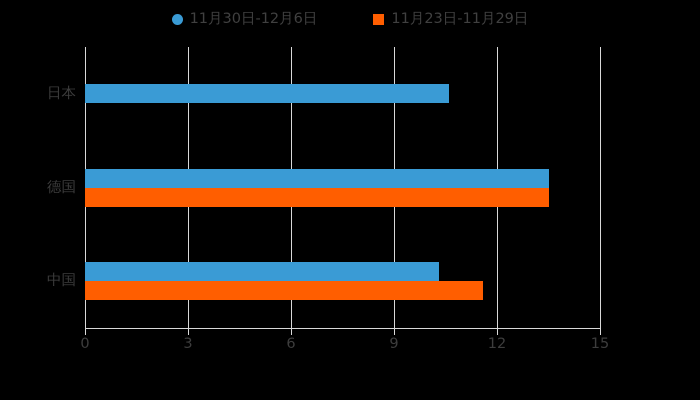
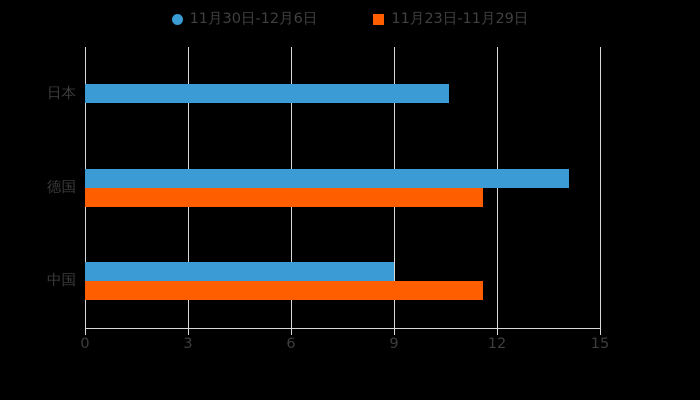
11月30日-12月6日/德国: 13.5 -> 14.1
11月23日-11月29日/德国: 13.5 -> 11.6
11月30日-12月6日/中国: 10.3 -> 9.0
